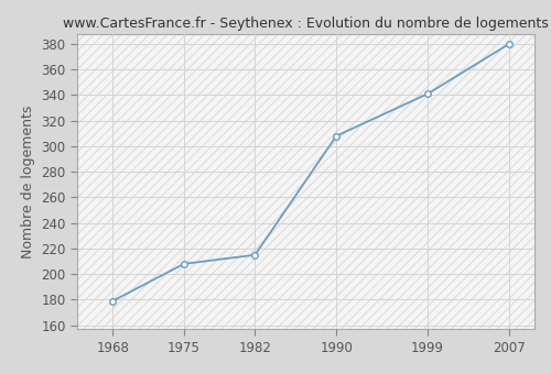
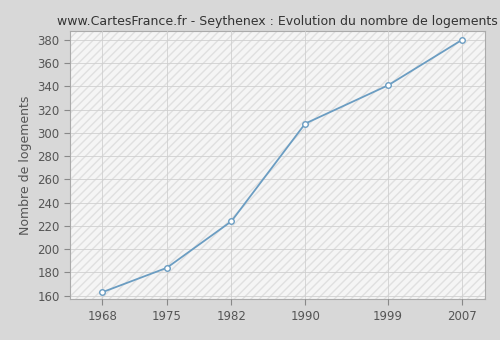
1968: 179 -> 163
1975: 208 -> 184
1982: 215 -> 224
